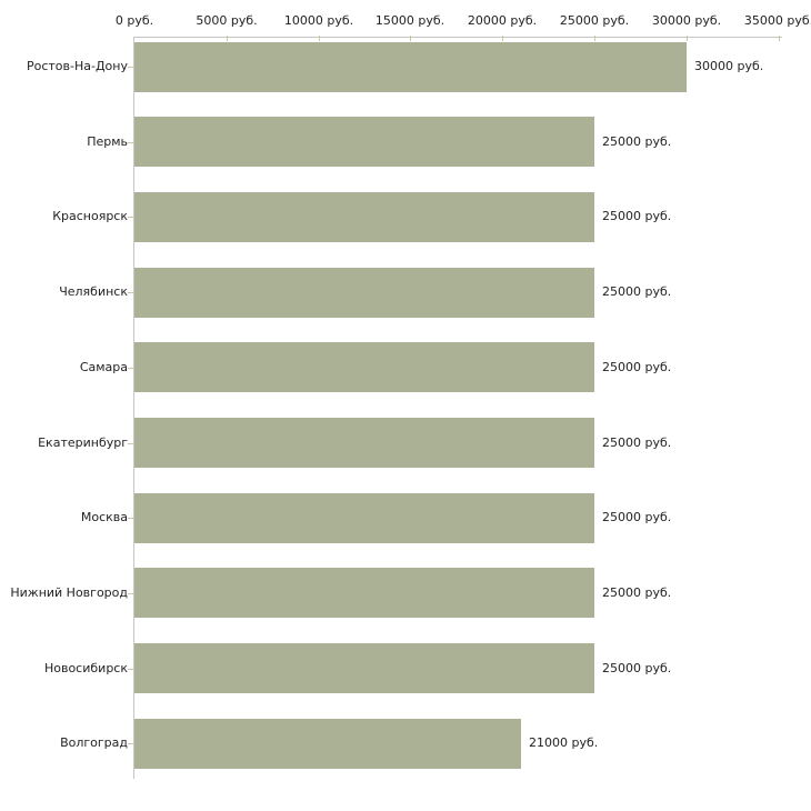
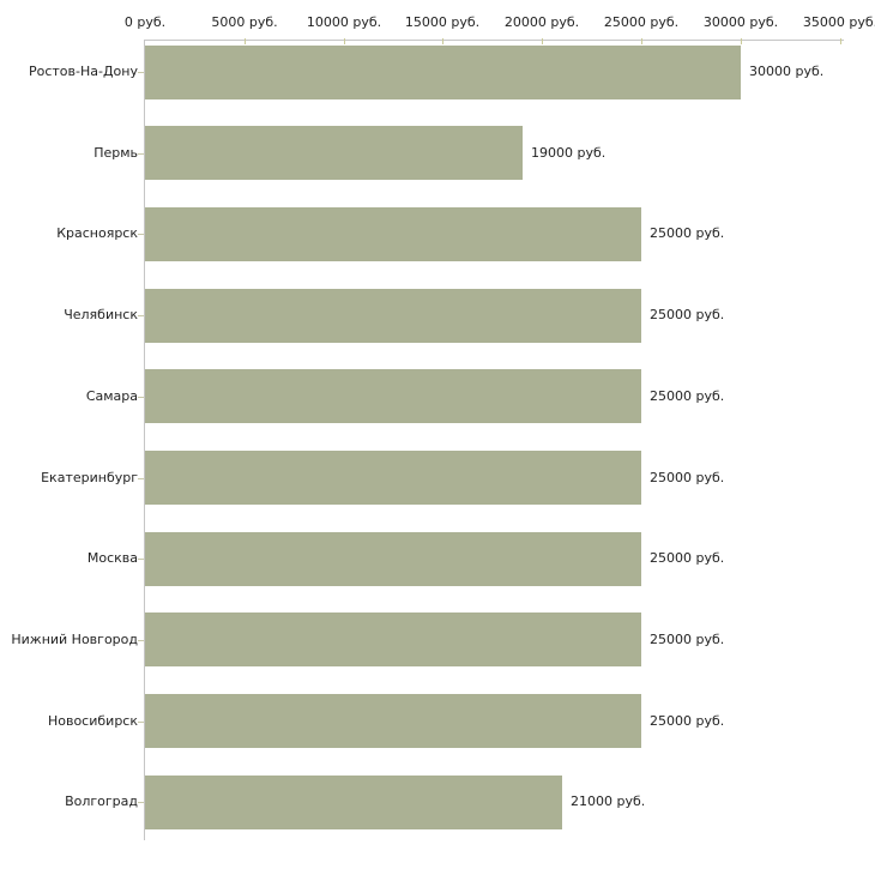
Пермь: 25000 -> 19000
